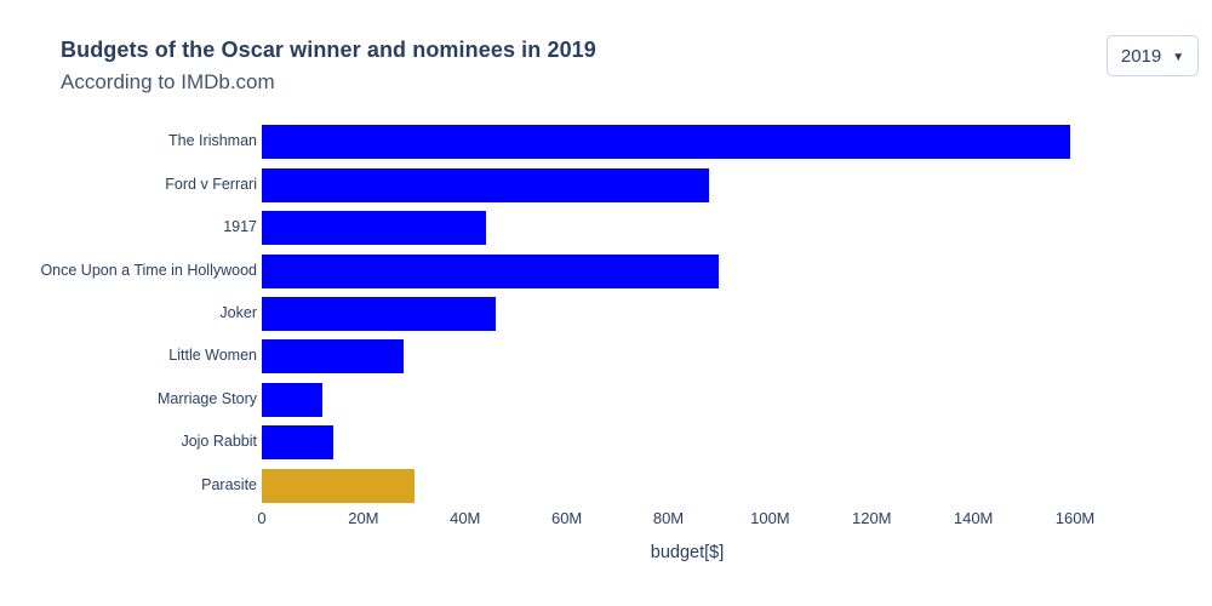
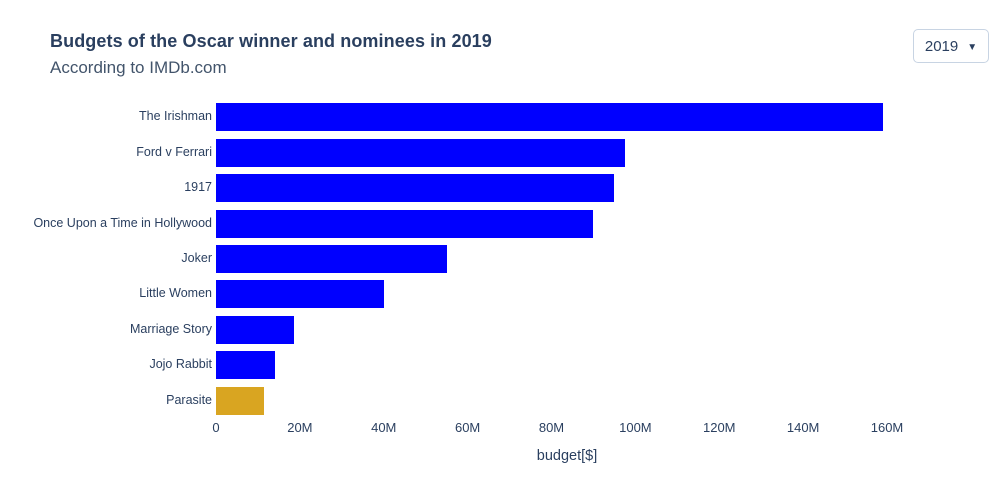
Ford v Ferrari: 88M -> 98M
1917: 44M -> 95M
Joker: 46M -> 55M
Little Women: 28M -> 40M
Marriage Story: 12M -> 19M
Parasite: 30M -> 11M
